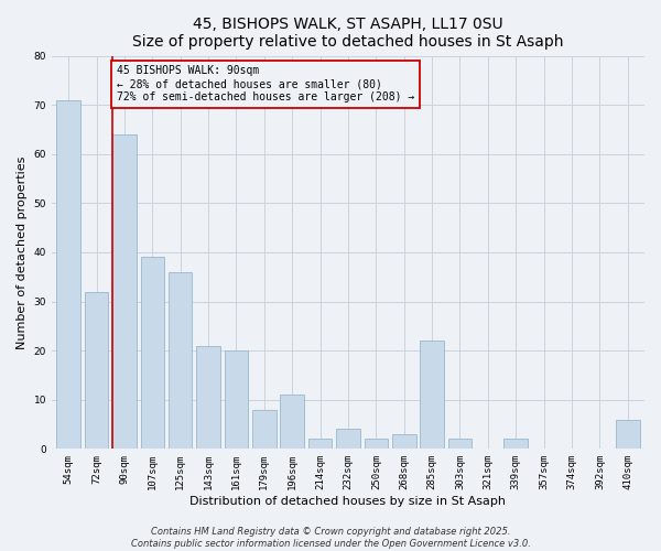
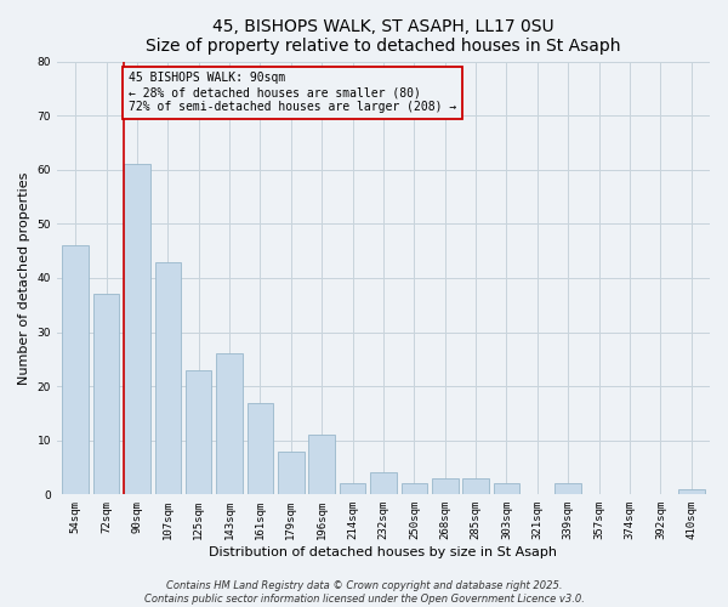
54sqm: 71 -> 46
72sqm: 32 -> 37
90sqm: 64 -> 61
107sqm: 39 -> 43
125sqm: 36 -> 23
143sqm: 21 -> 26
161sqm: 20 -> 17
285sqm: 22 -> 3
410sqm: 6 -> 1
